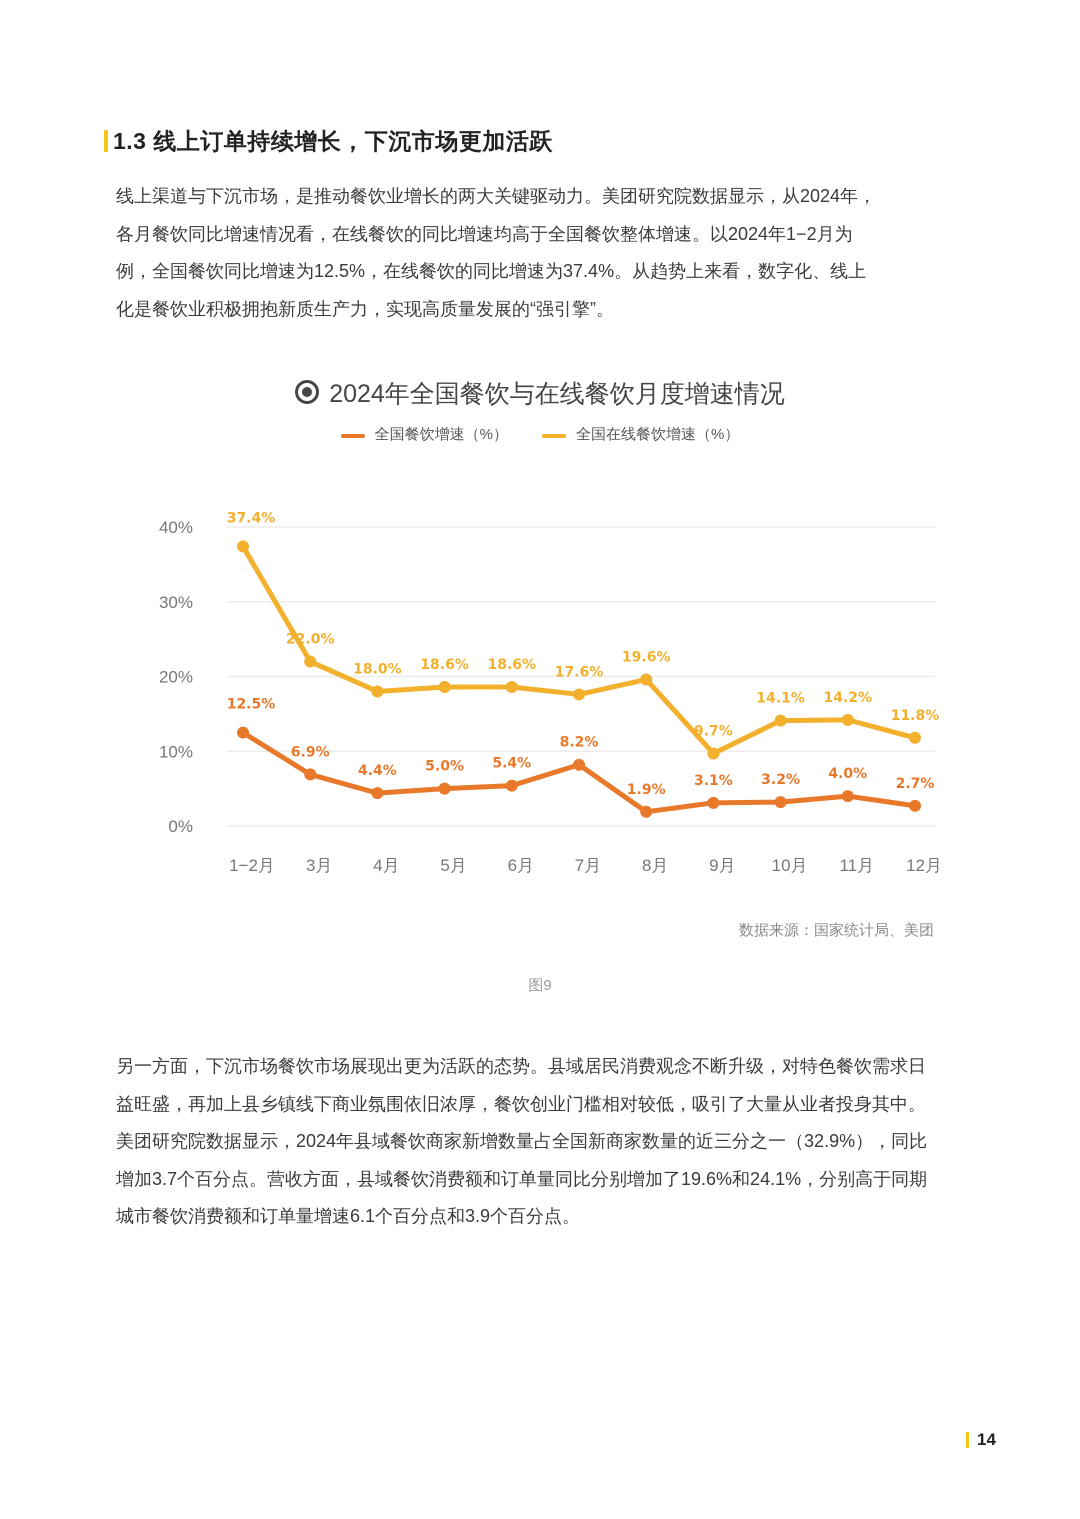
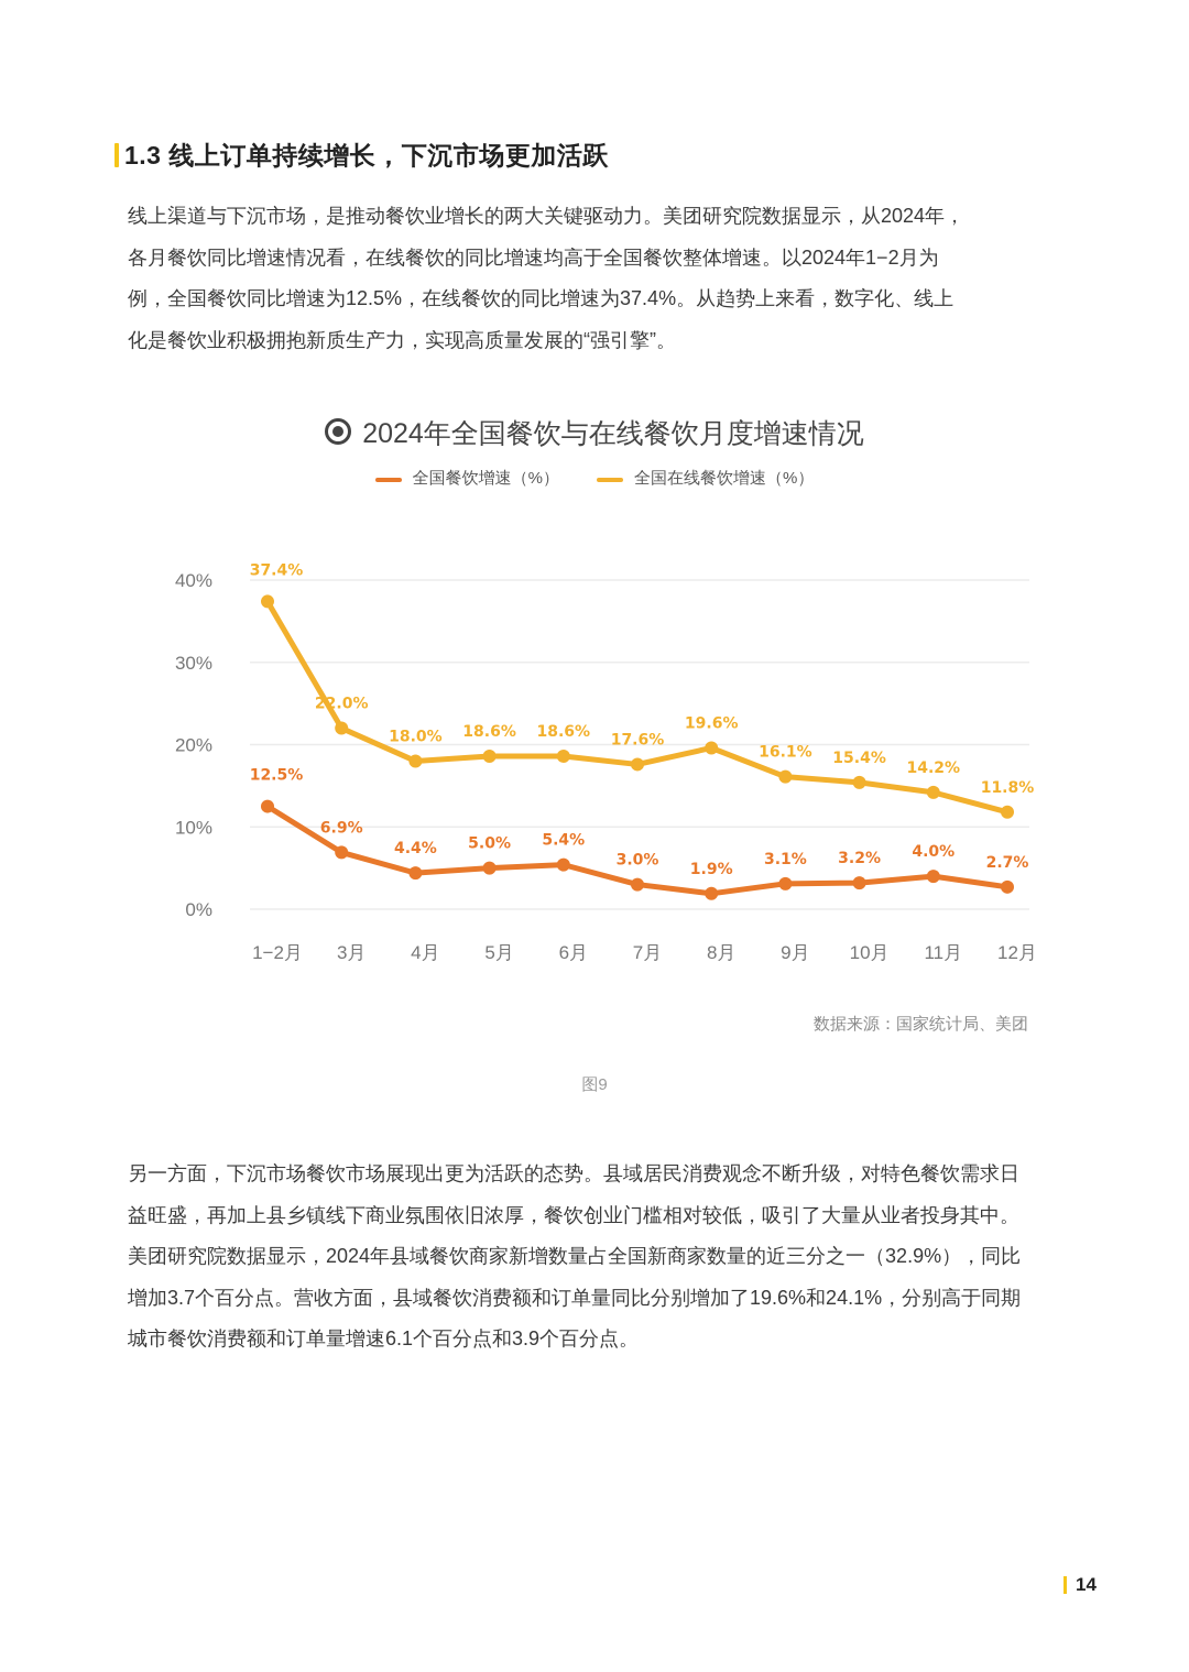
全国餐饮增速（%）/7月: 8.2% -> 3.0%
全国在线餐饮增速（%）/9月: 9.7% -> 16.1%
全国在线餐饮增速（%）/10月: 14.1% -> 15.4%
